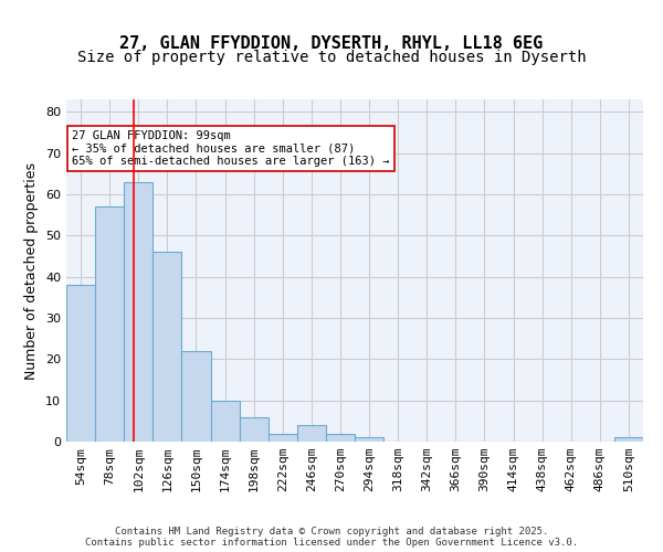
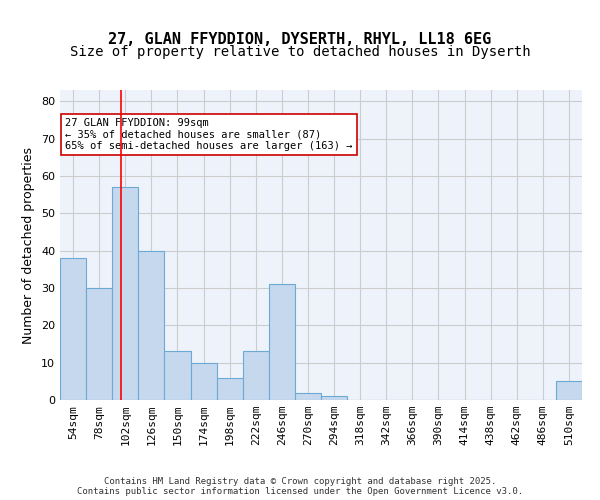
78sqm: 57 -> 30
102sqm: 63 -> 57
126sqm: 46 -> 40
150sqm: 22 -> 13
222sqm: 2 -> 13
246sqm: 4 -> 31
510sqm: 1 -> 5
